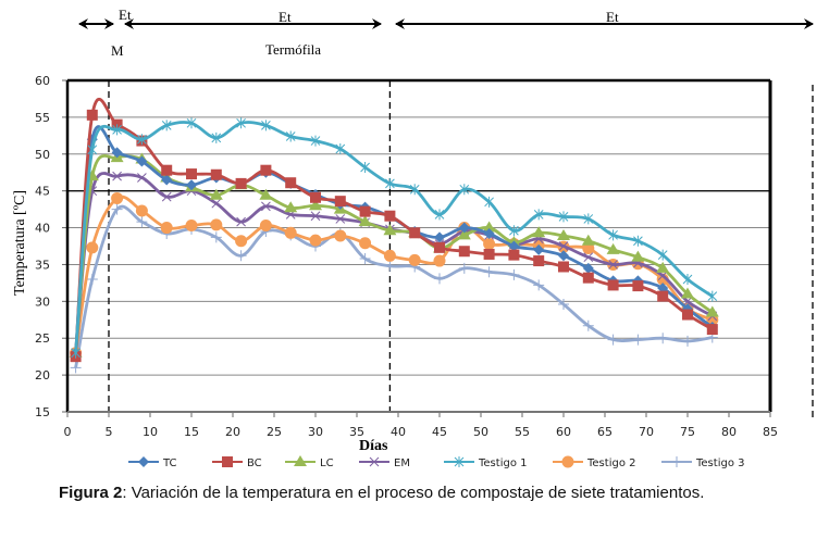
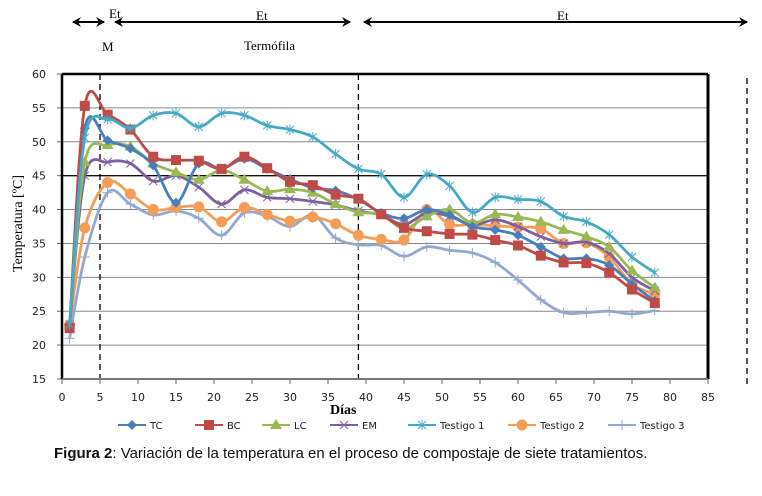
TC/15: 46 -> 41
